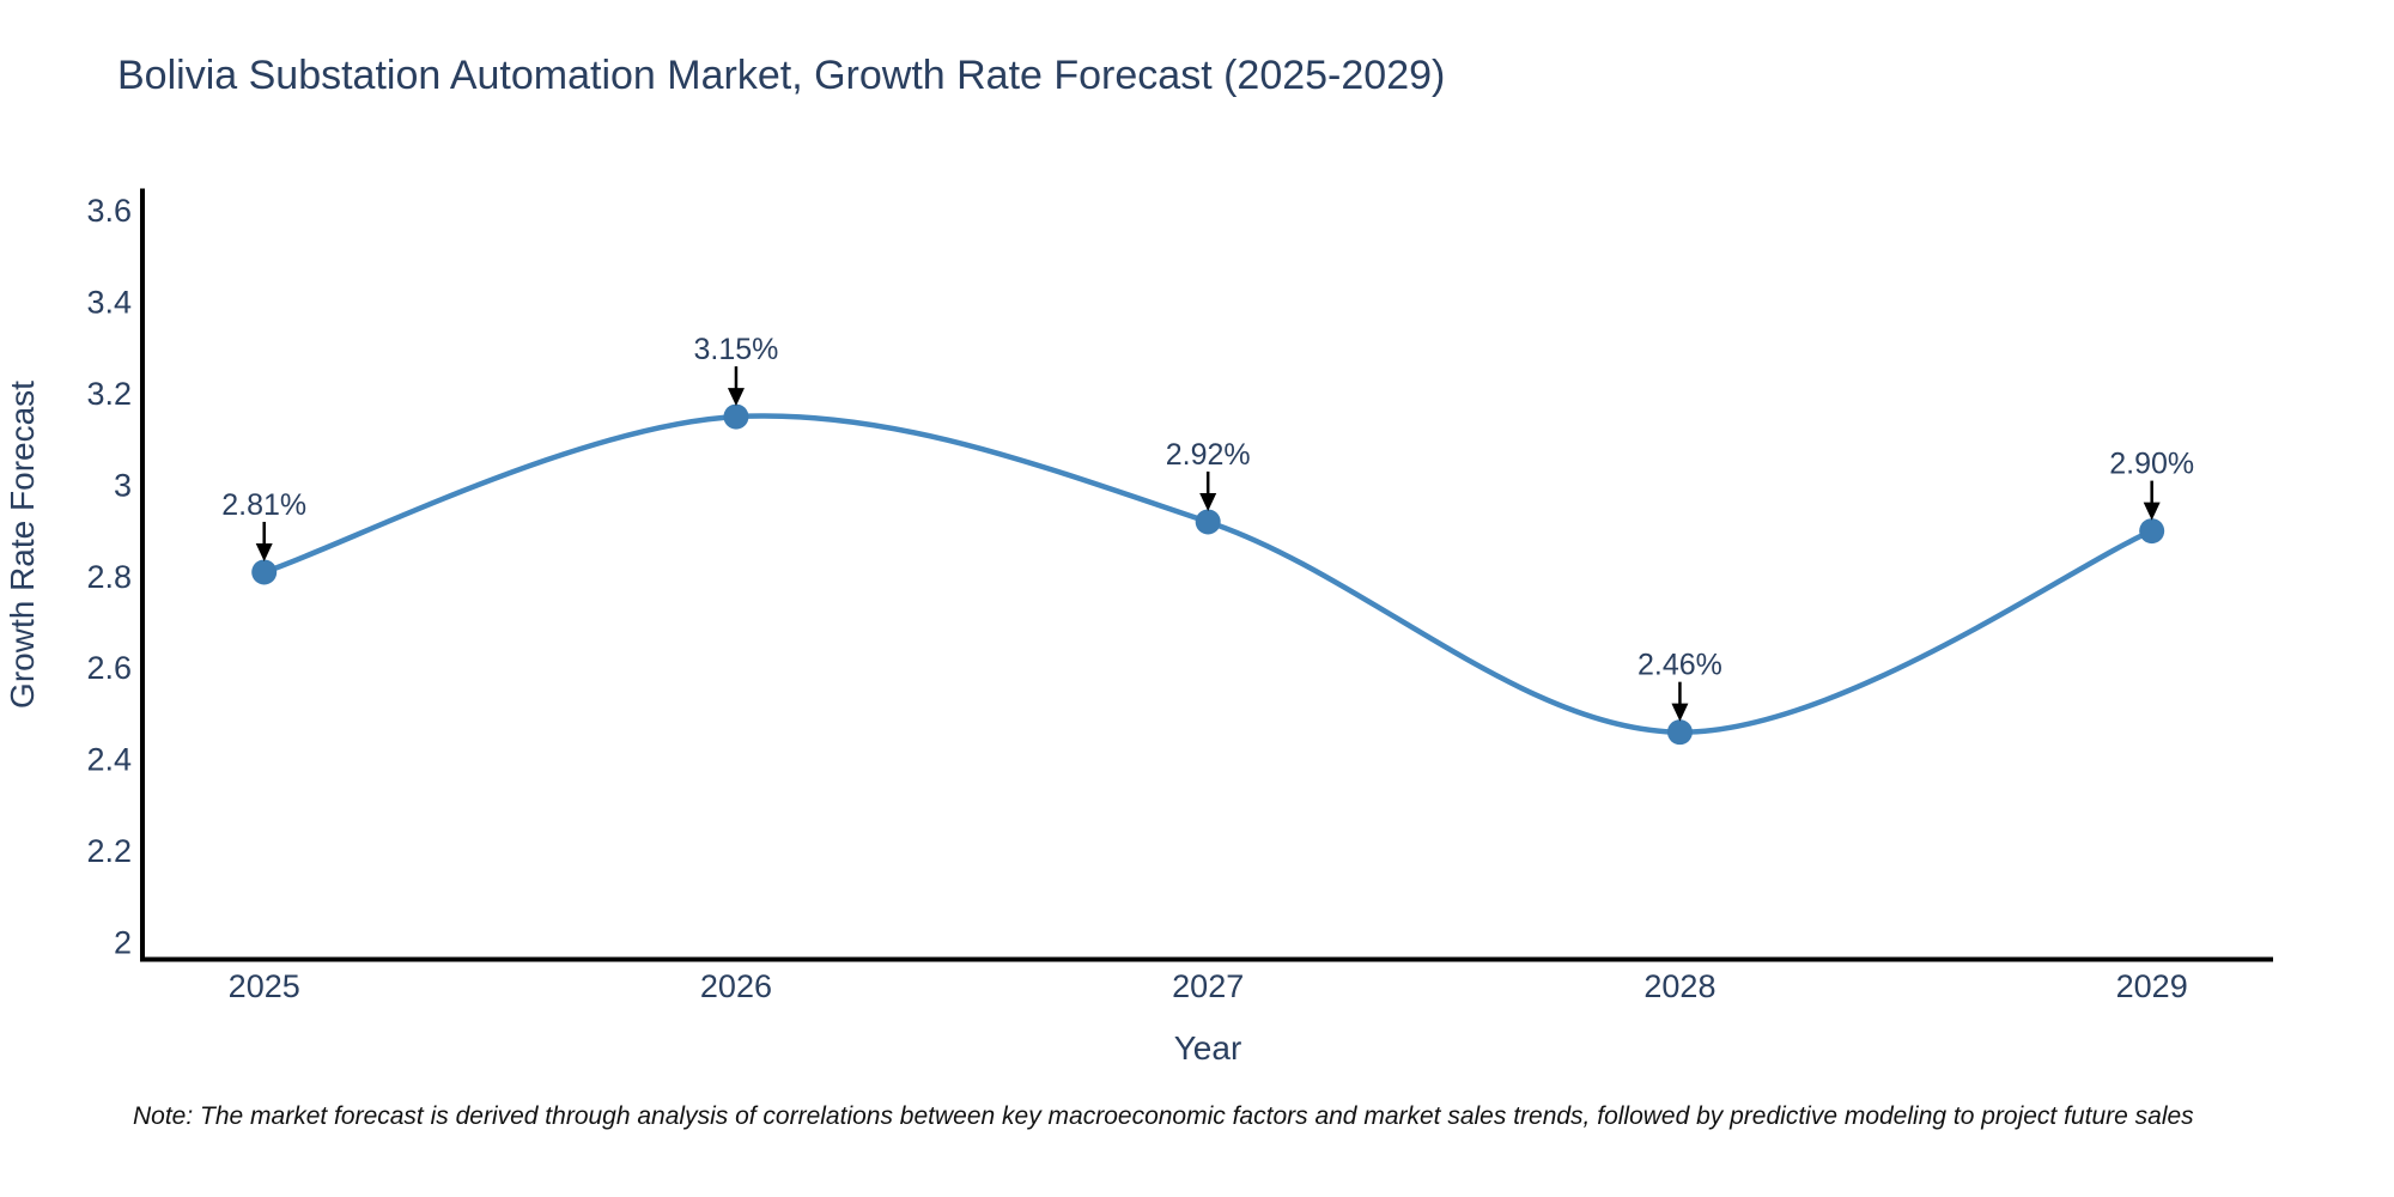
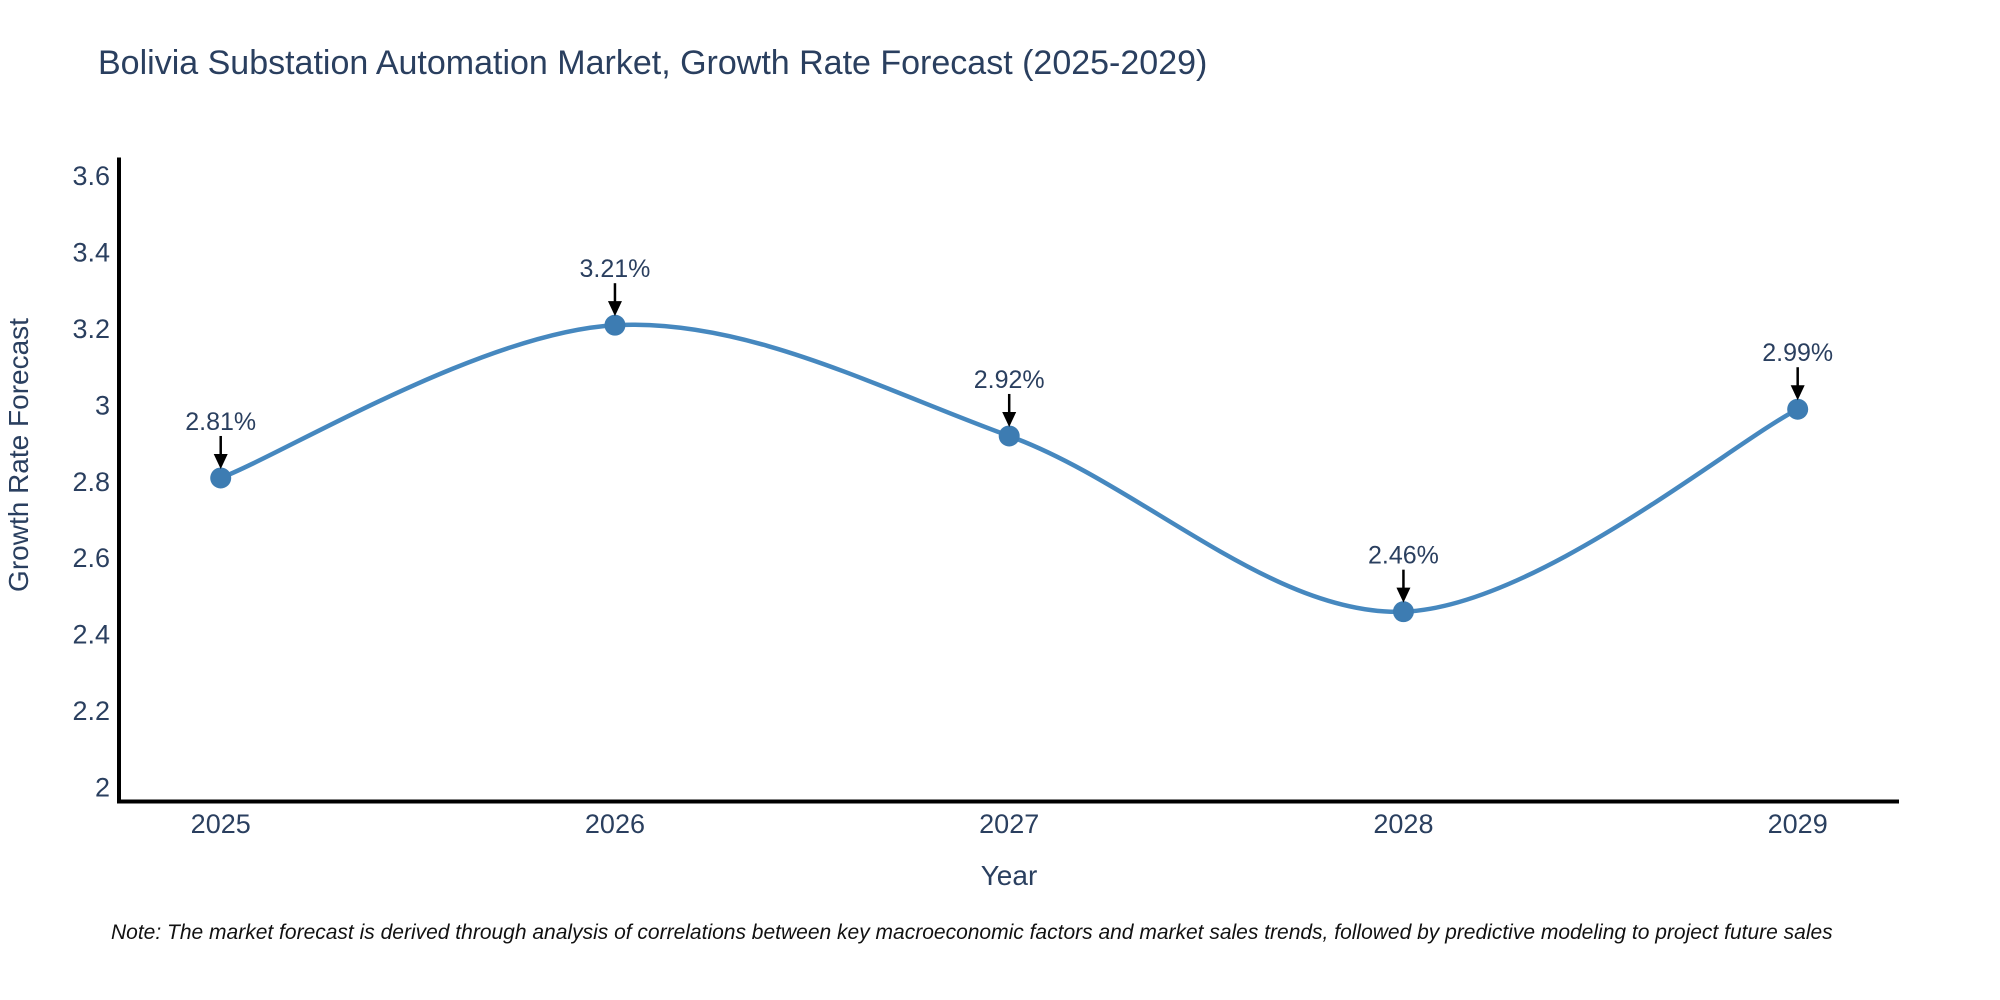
2026: 3.15% -> 3.21%
2029: 2.90% -> 2.99%
